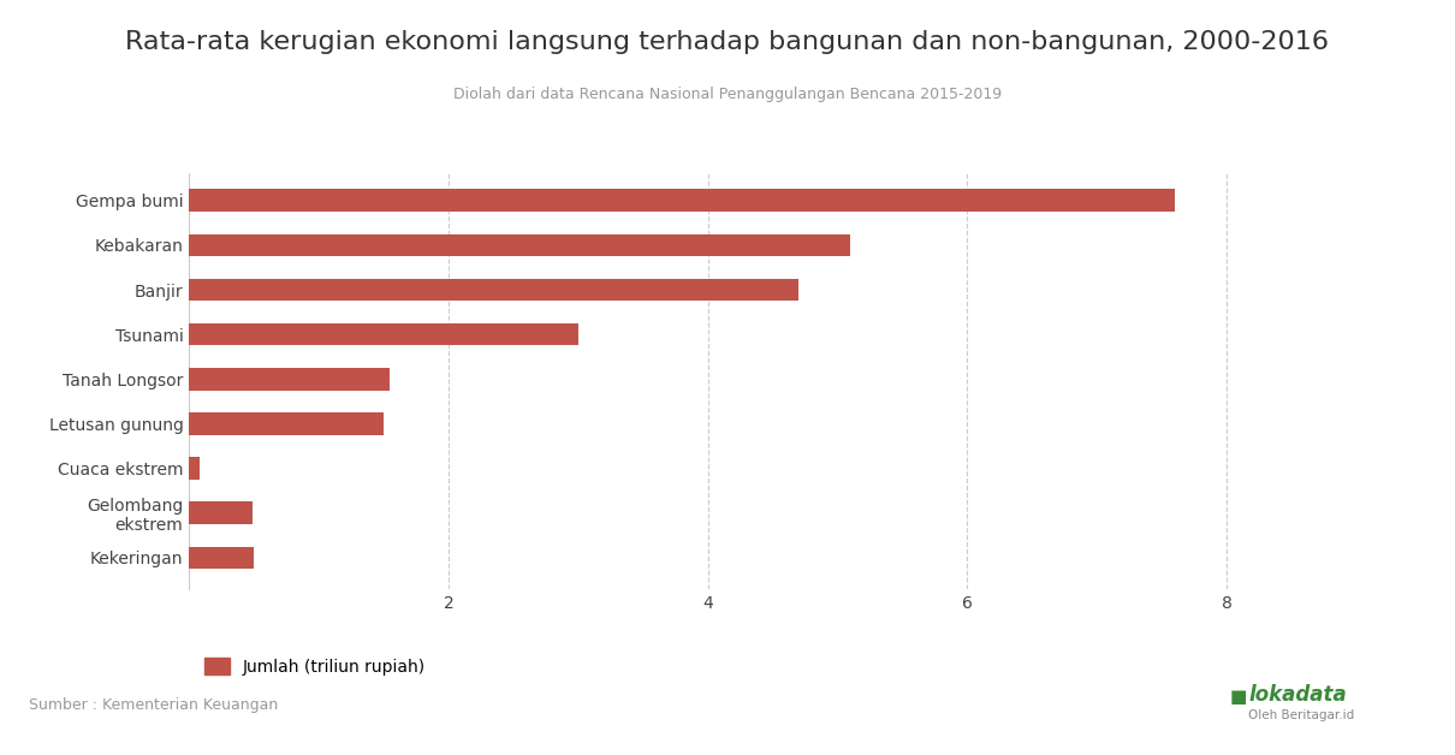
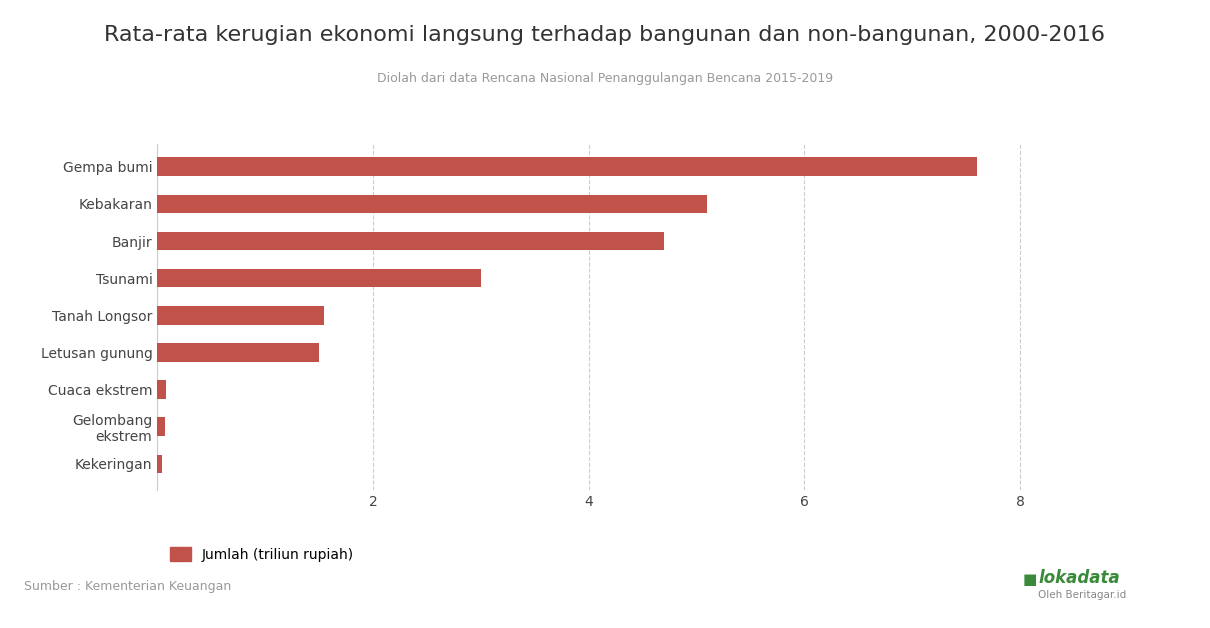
Gelombang ekstrem: 0.49 -> 0.07
Kekeringan: 0.50 -> 0.04
